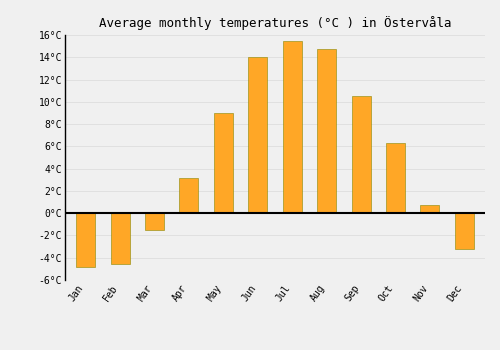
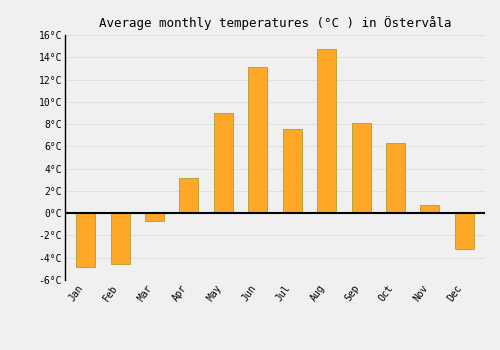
Mar: -1.5°C -> -0.7°C
Jun: 14.0°C -> 13.1°C
Jul: 15.5°C -> 7.6°C
Sep: 10.5°C -> 8.1°C
